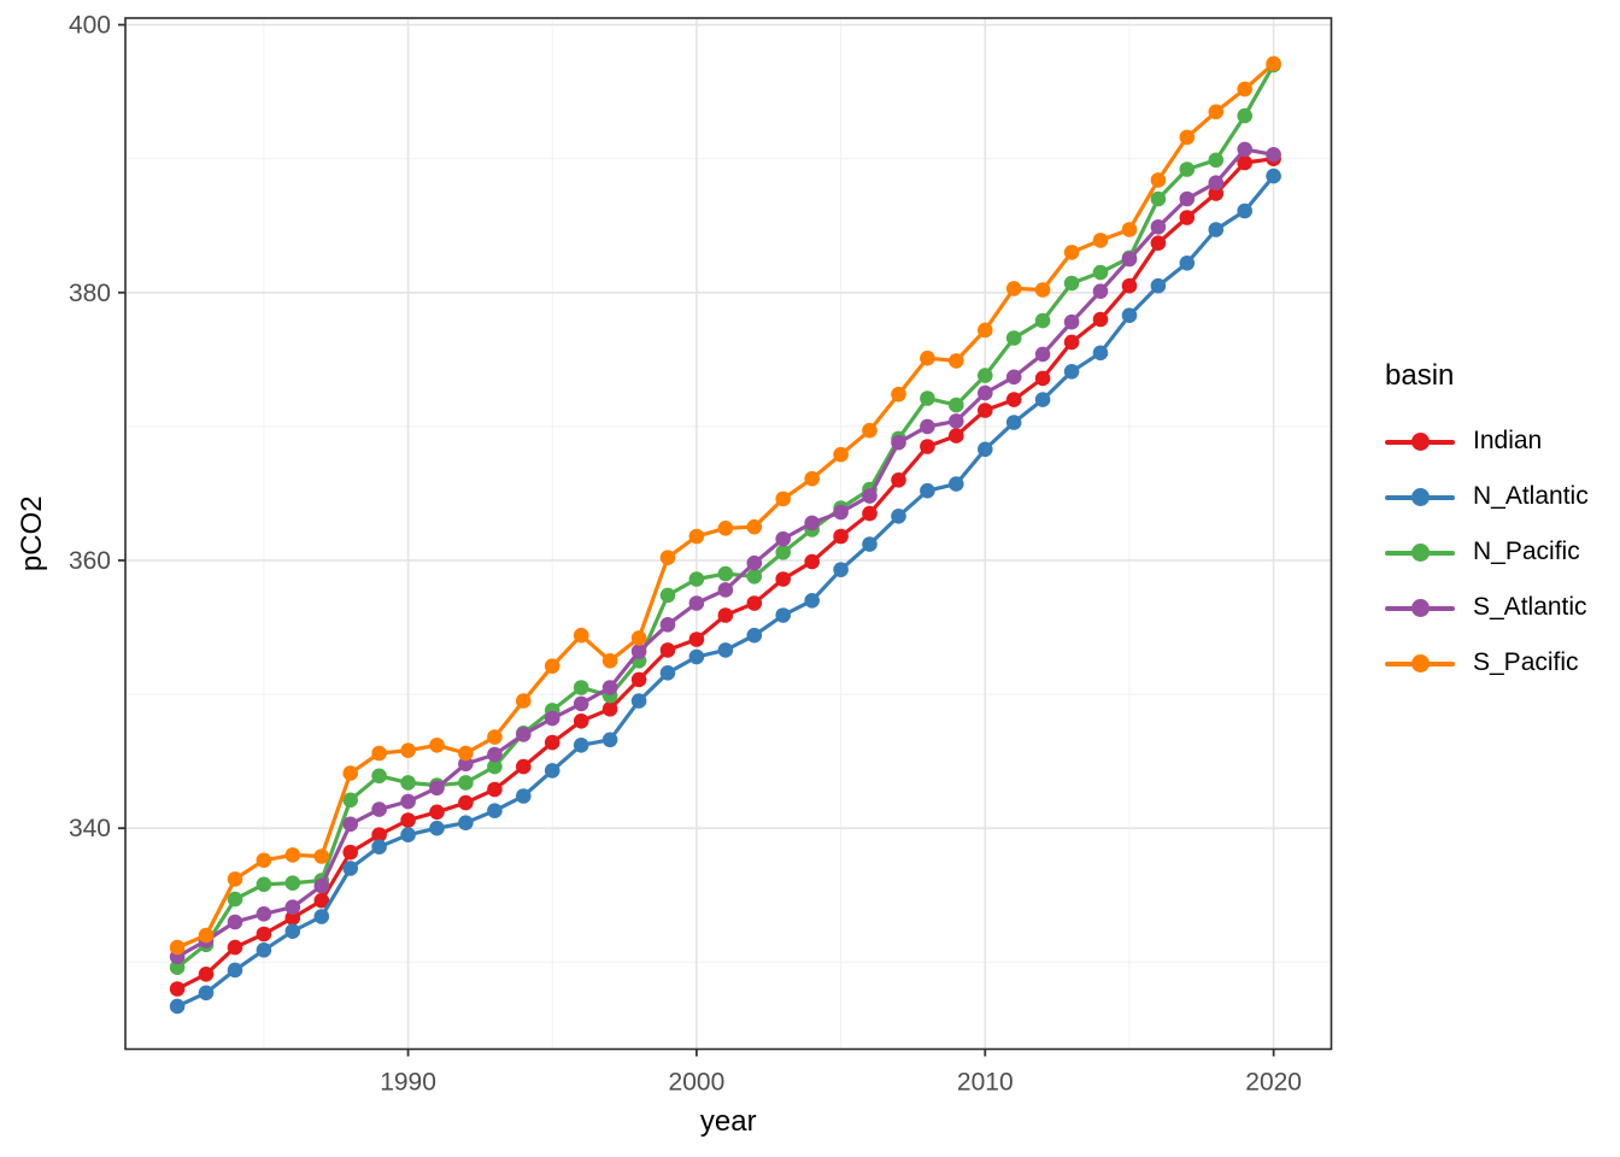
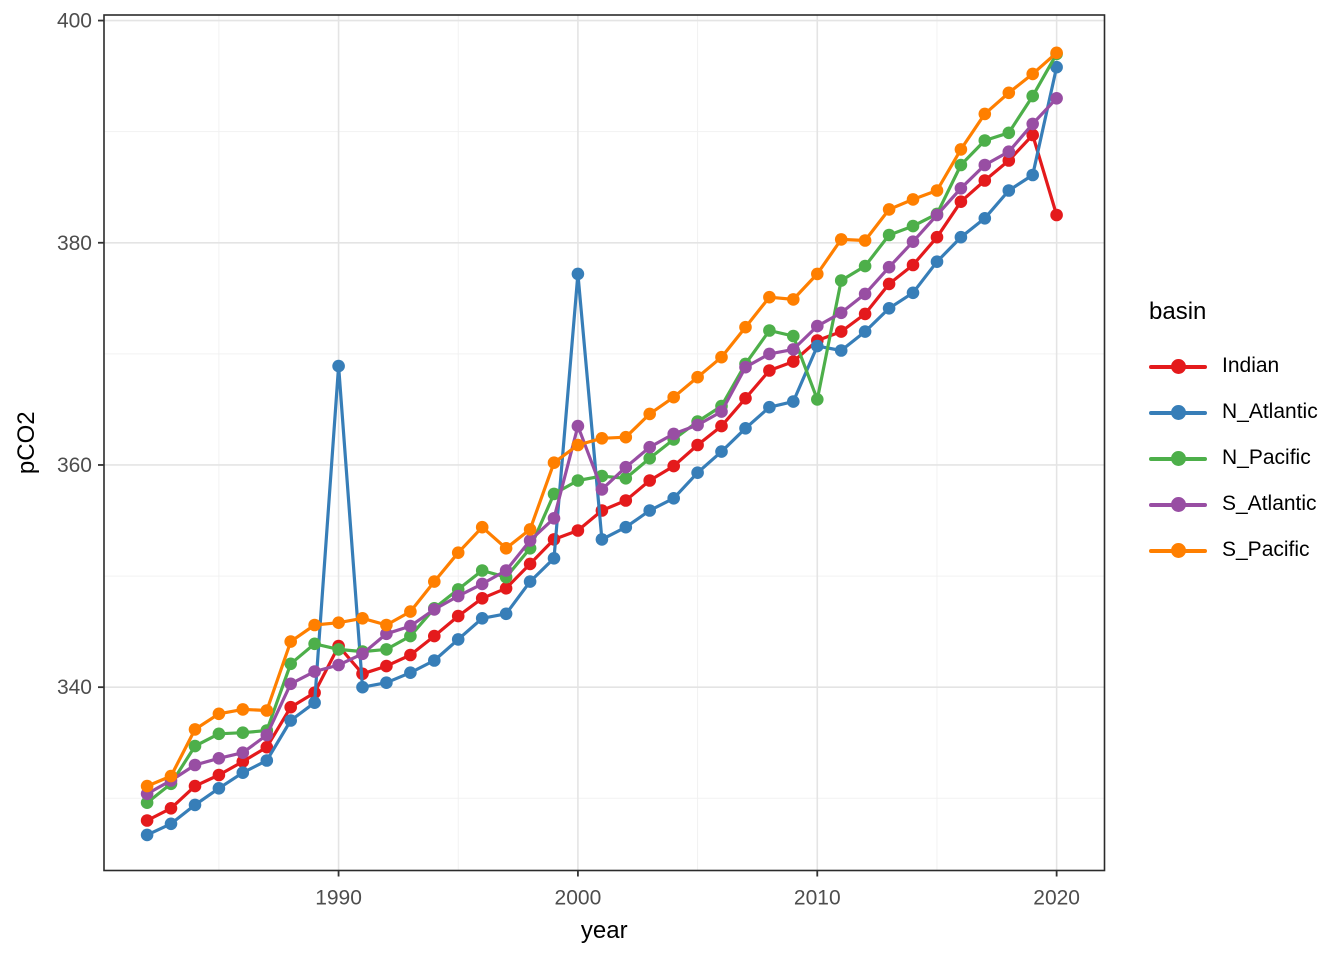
Indian/1990: 340.6 -> 343.7
N_Atlantic/1990: 339.5 -> 368.9
N_Atlantic/2000: 352.8 -> 377.2
S_Atlantic/2000: 356.8 -> 363.5
N_Atlantic/2010: 368.3 -> 370.7
N_Pacific/2010: 373.8 -> 365.9
Indian/2020: 390.0 -> 382.5
N_Atlantic/2020: 388.7 -> 395.8
S_Atlantic/2020: 390.3 -> 393.0
